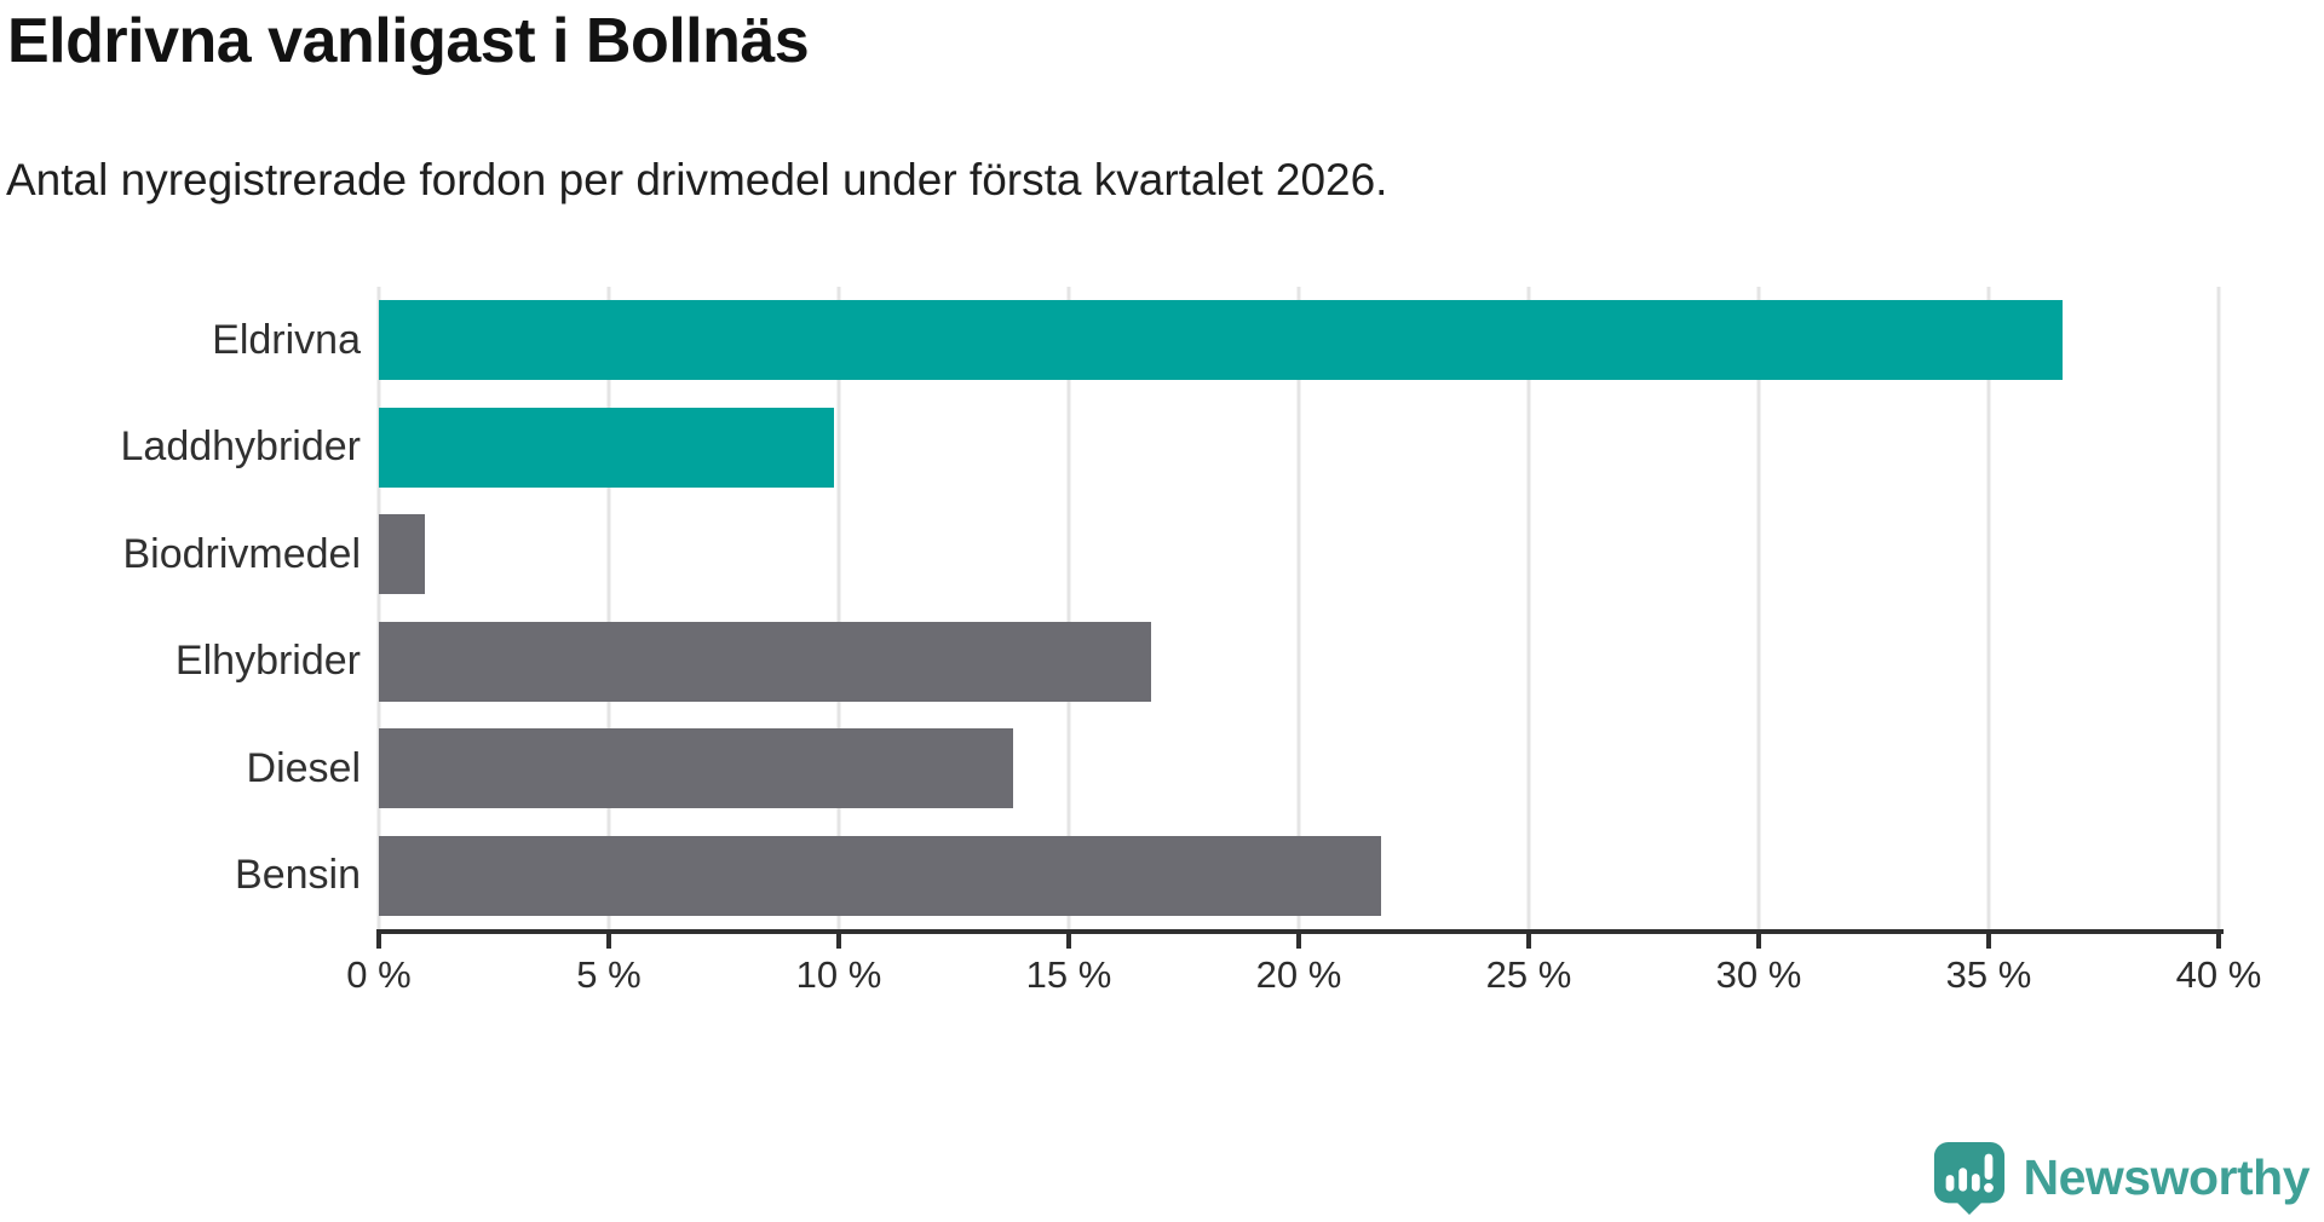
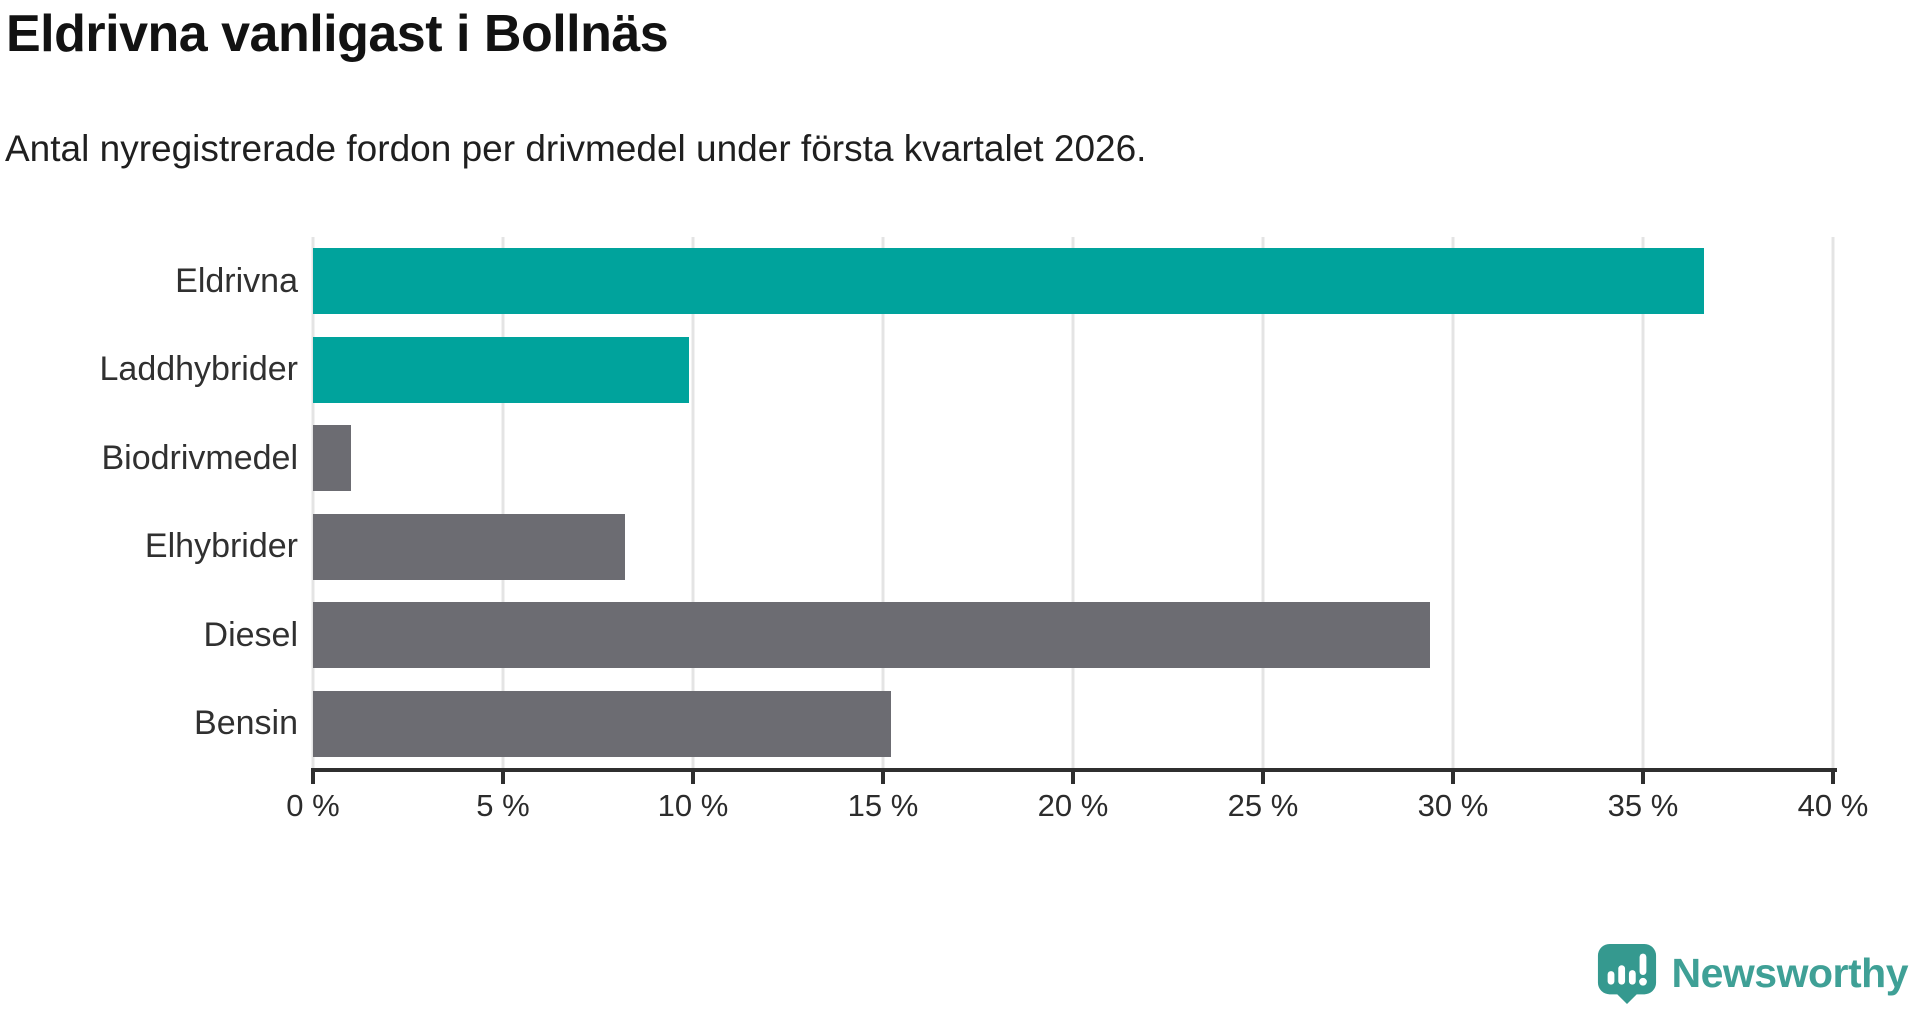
Elhybrider: 16.8% -> 8.2%
Diesel: 13.8% -> 29.4%
Bensin: 21.8% -> 15.2%
